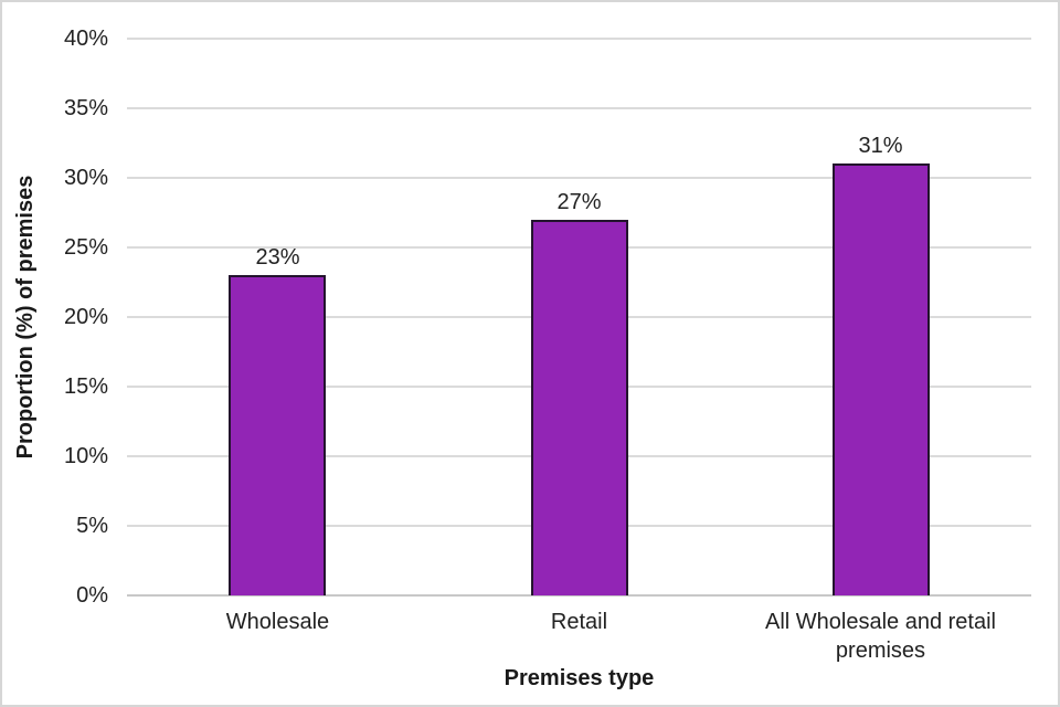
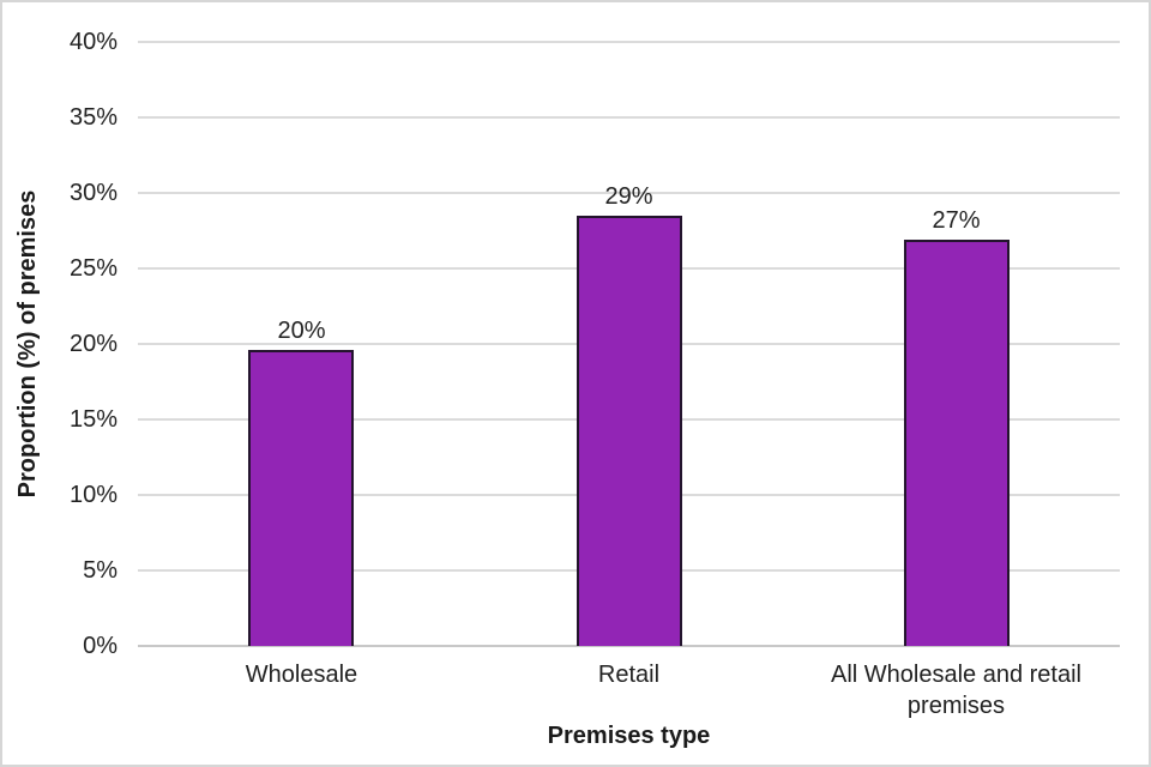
Wholesale: 23% -> 20%
Retail: 27% -> 29%
All Wholesale and retail premises: 31% -> 27%
